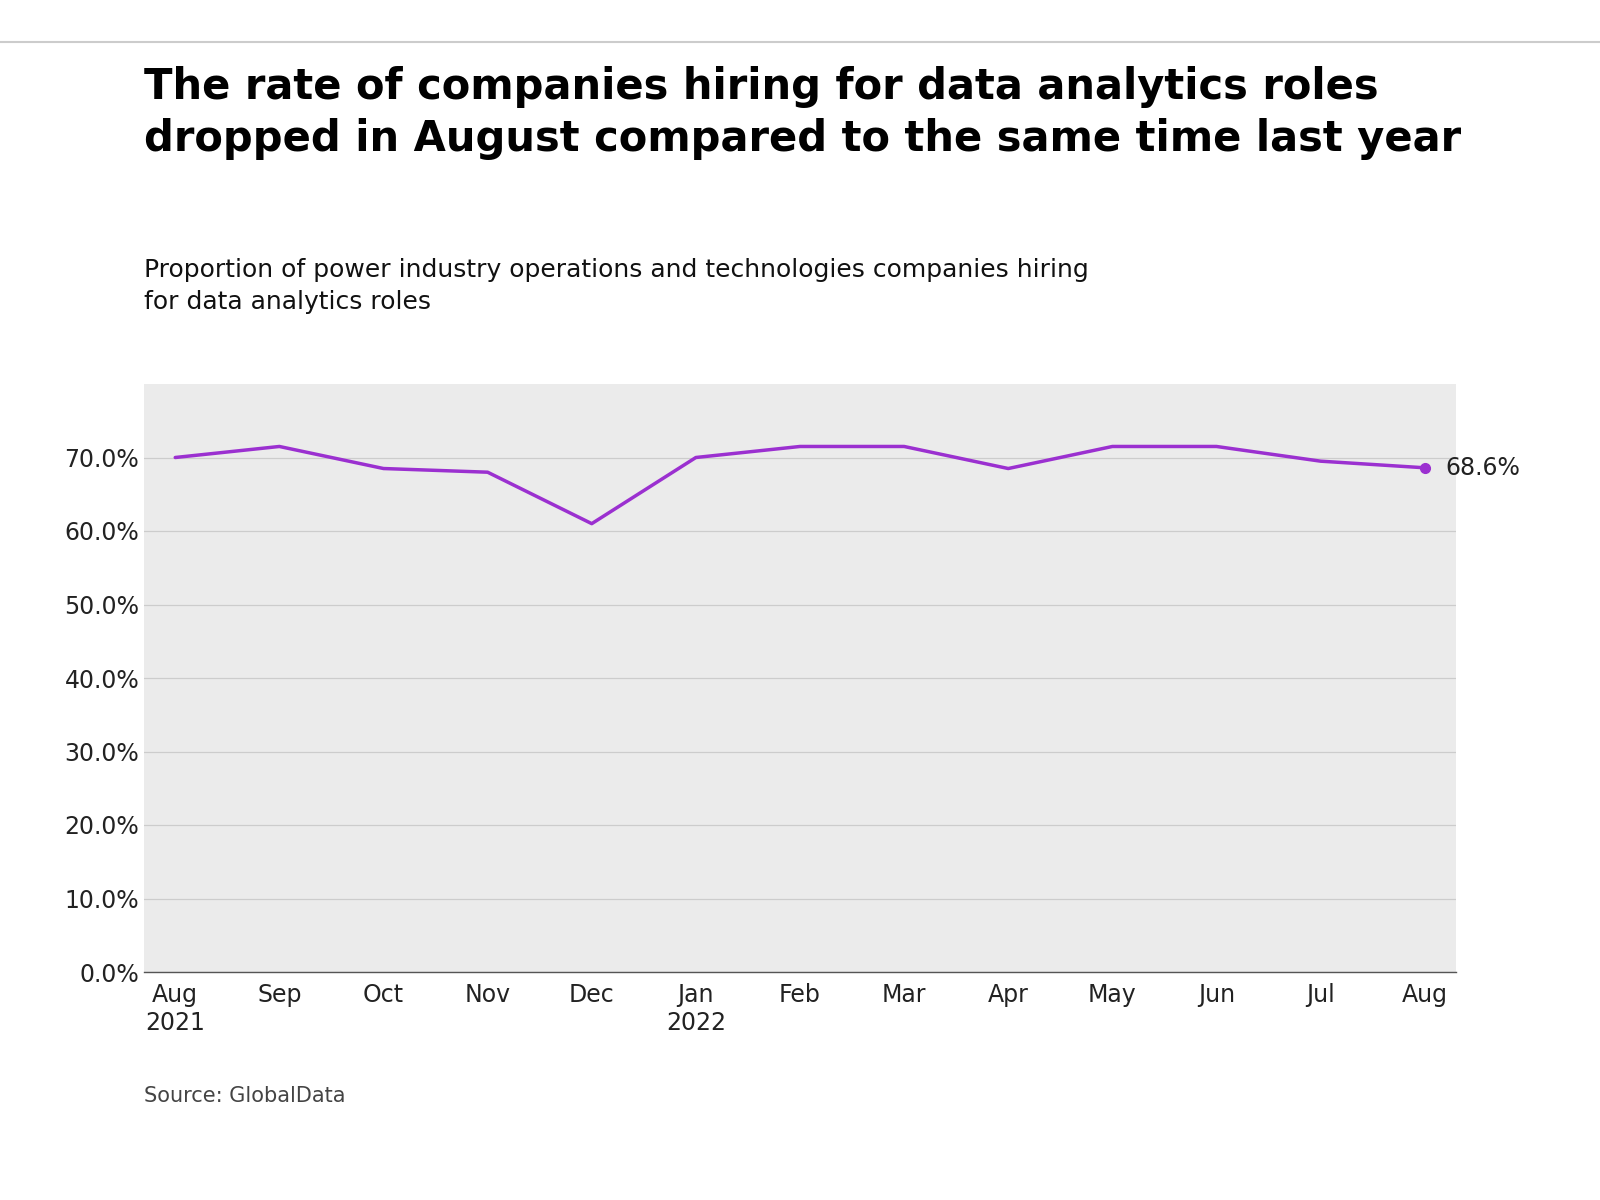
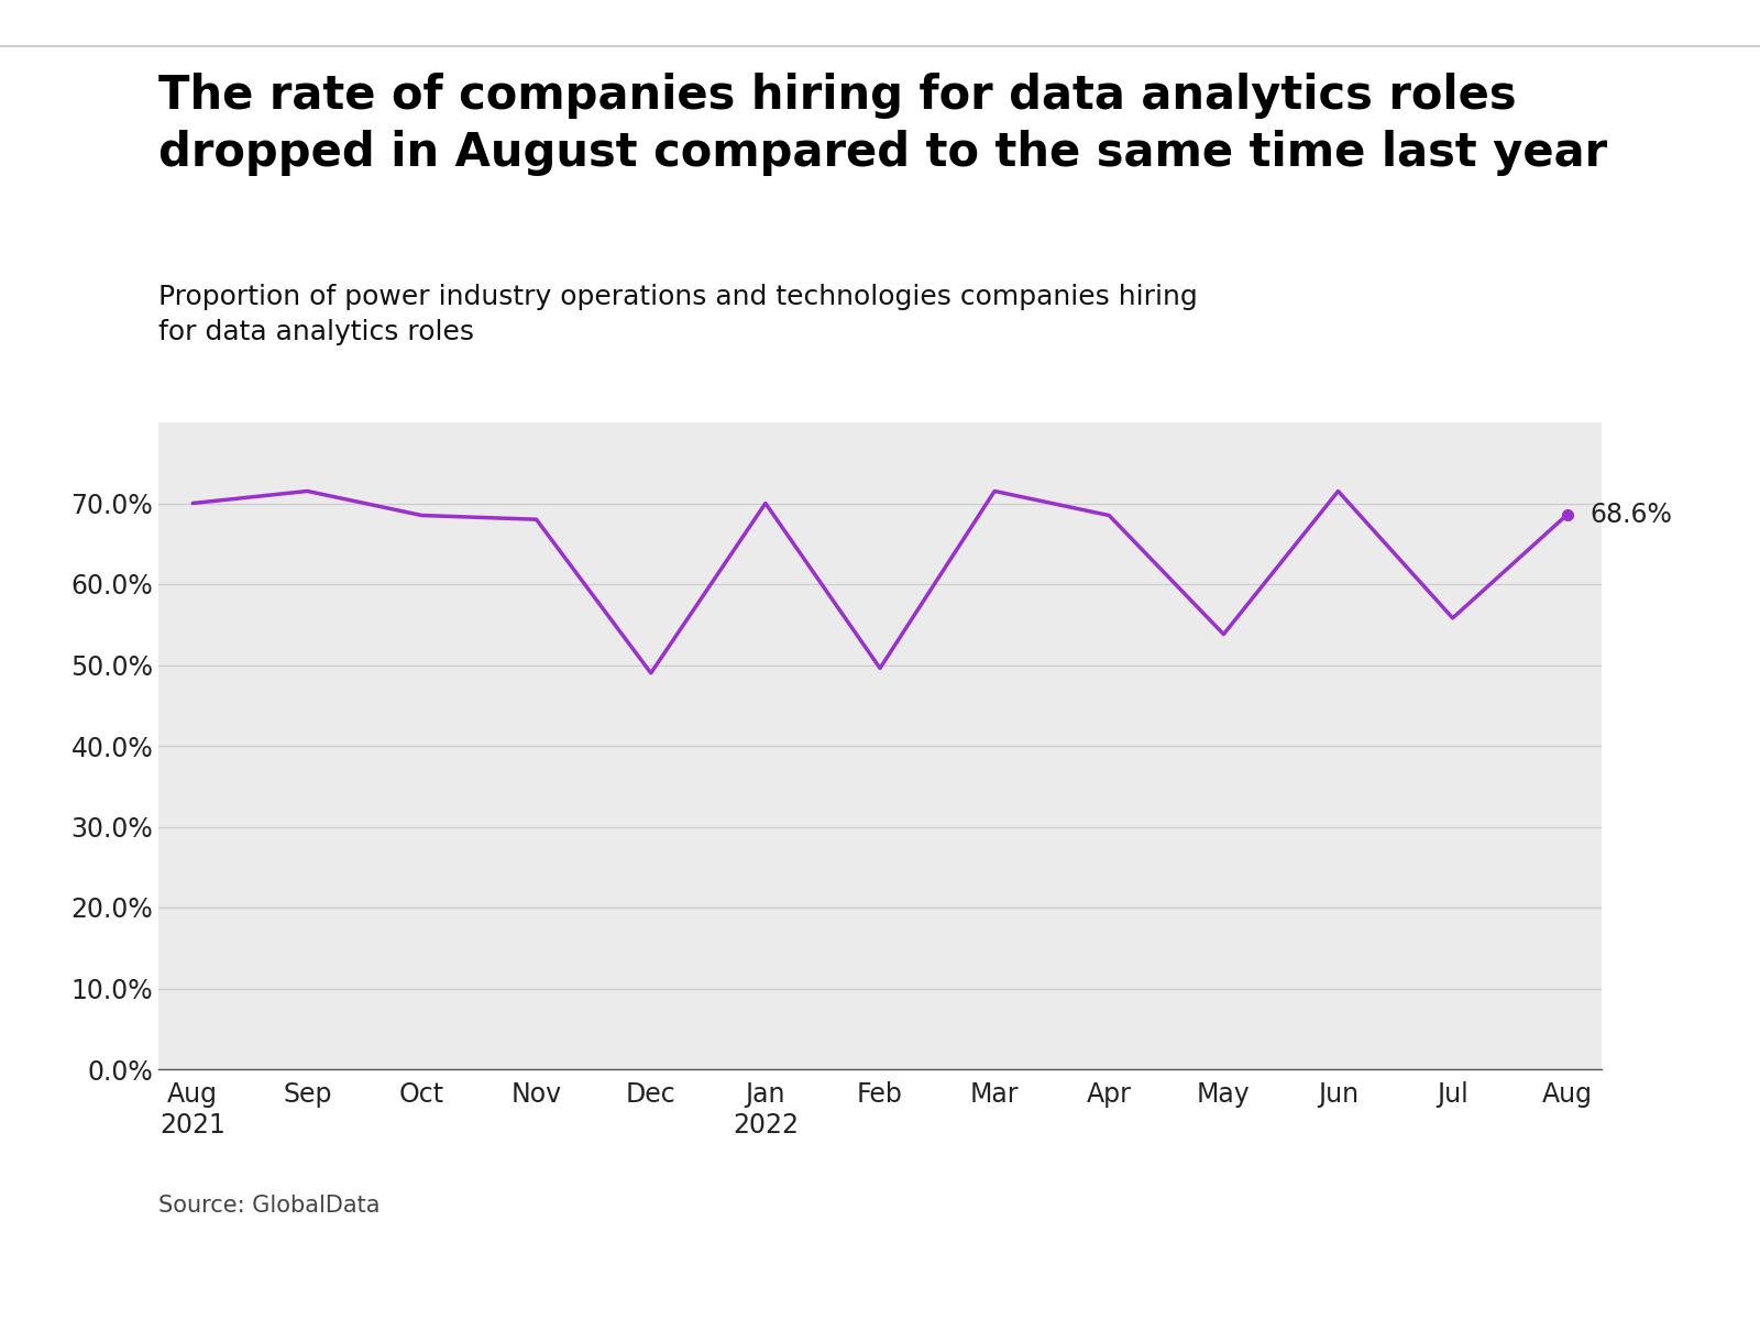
Dec: 61.0% -> 49.0%
Feb: 71.5% -> 49.6%
May: 71.5% -> 53.8%
Jul: 69.5% -> 55.8%
